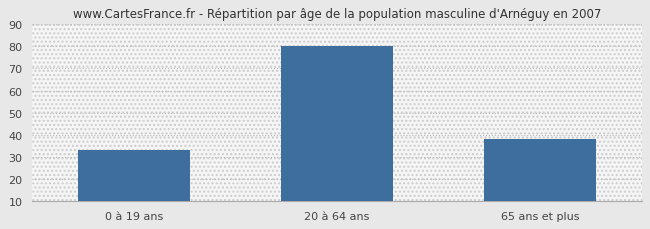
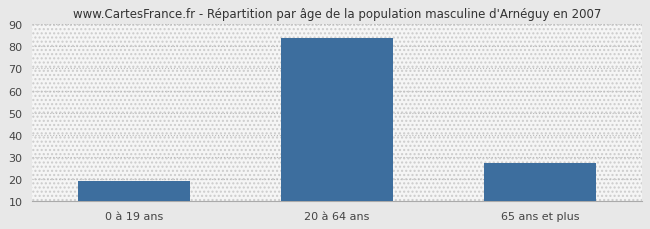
0 à 19 ans: 33 -> 19
20 à 64 ans: 80 -> 84
65 ans et plus: 38 -> 27
